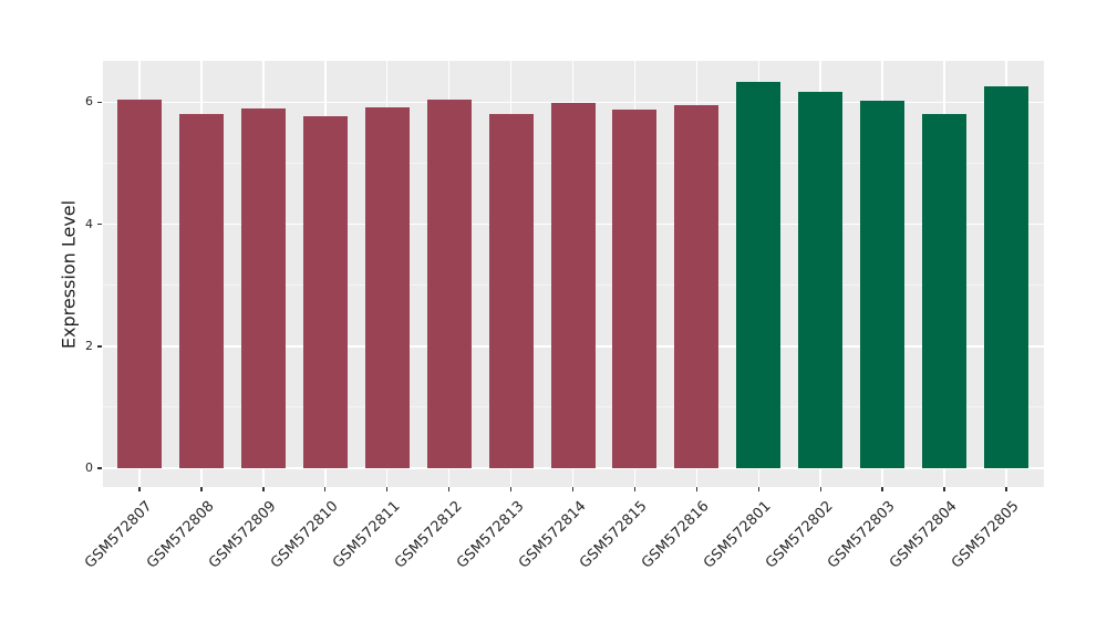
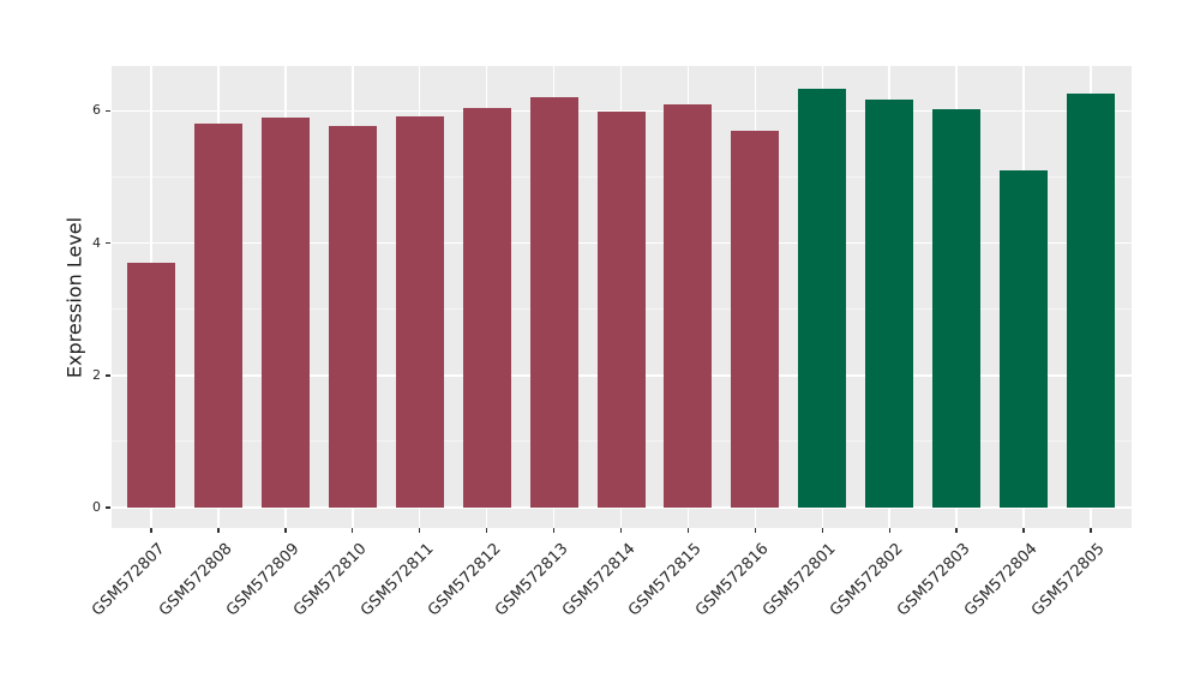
GSM572807: 6.0 -> 3.7
GSM572813: 5.8 -> 6.2
GSM572815: 5.9 -> 6.1
GSM572816: 6.0 -> 5.7
GSM572804: 5.8 -> 5.1
